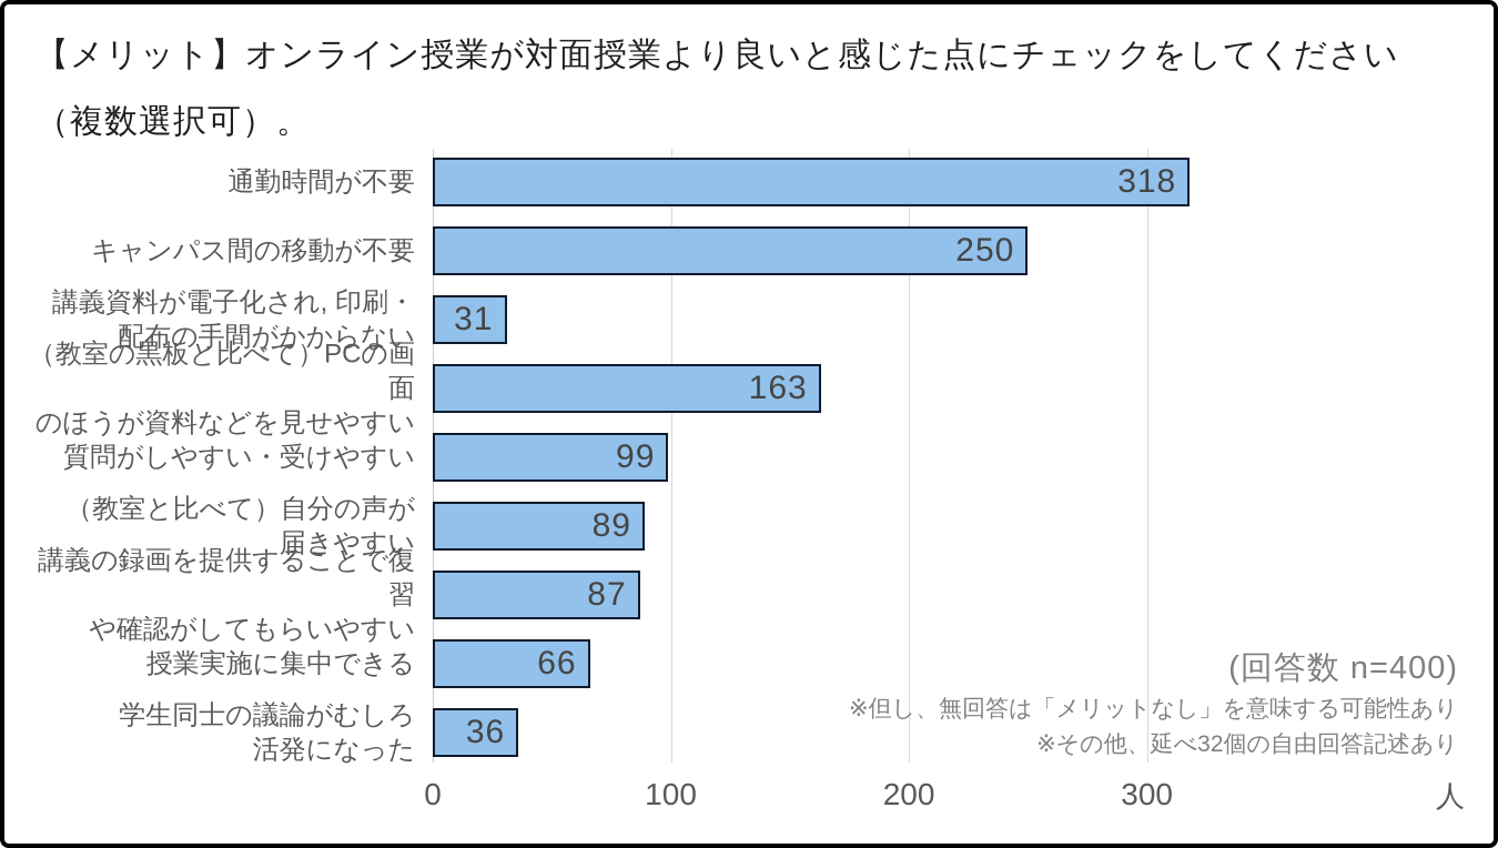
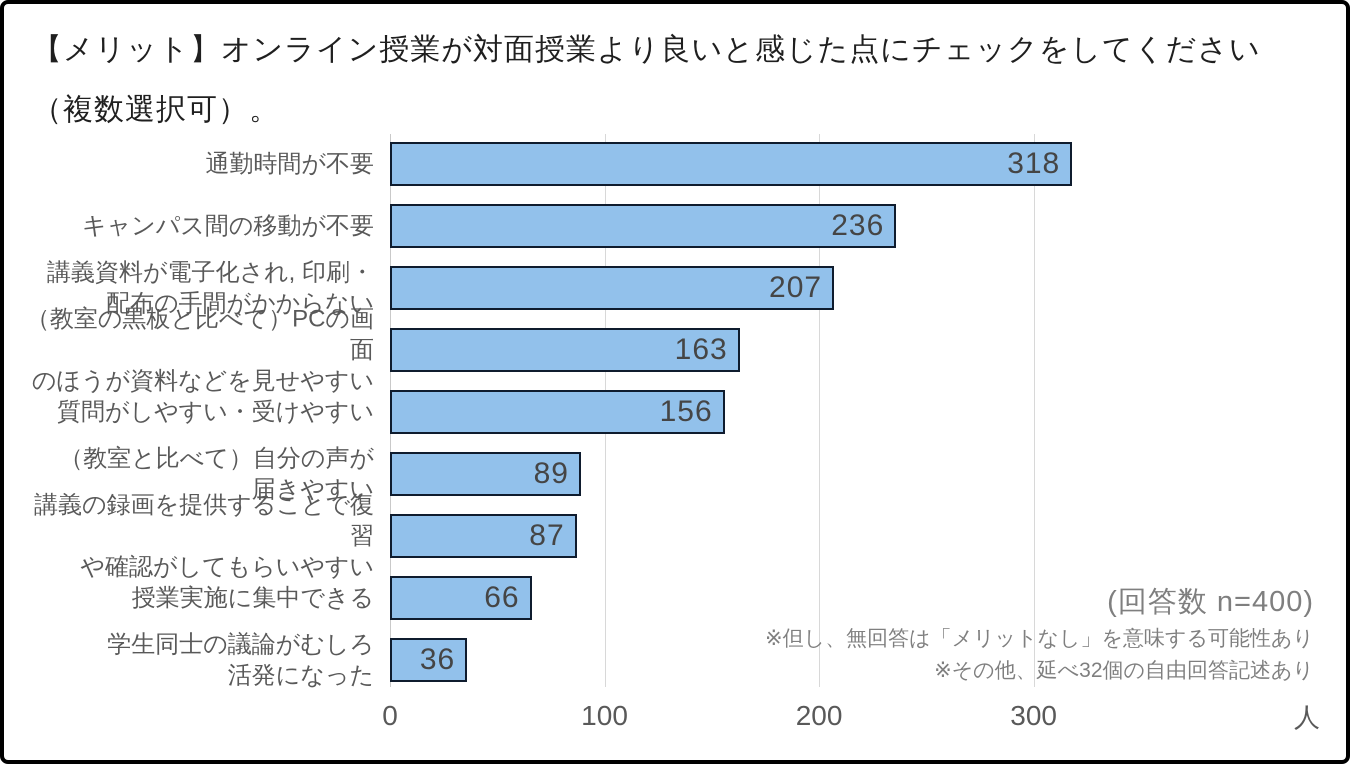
キャンパス間の移動が不要: 250 -> 236
講義資料が電子化され, 印刷・ 配布の手間がかからない: 31 -> 207
質問がしやすい・受けやすい: 99 -> 156
